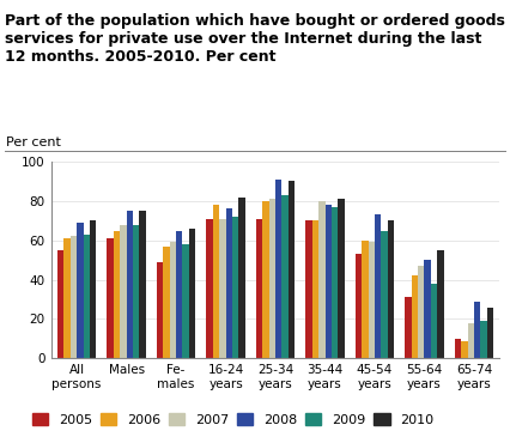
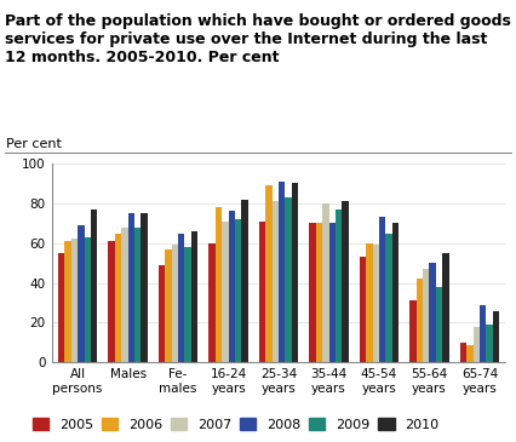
2010/All persons: 70 -> 77
2005/16-24 years: 71 -> 60
2006/25-34 years: 80 -> 89
2008/35-44 years: 78 -> 70
